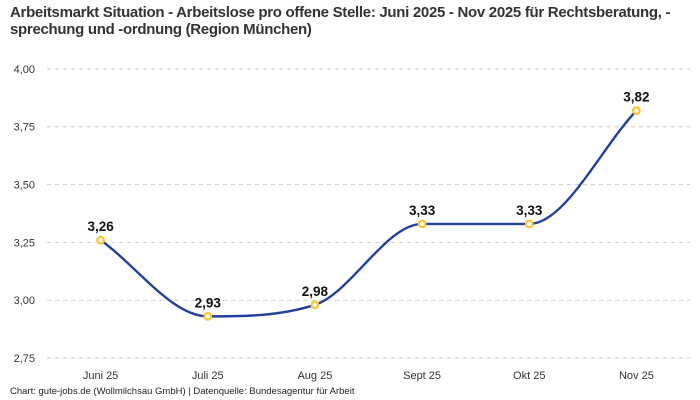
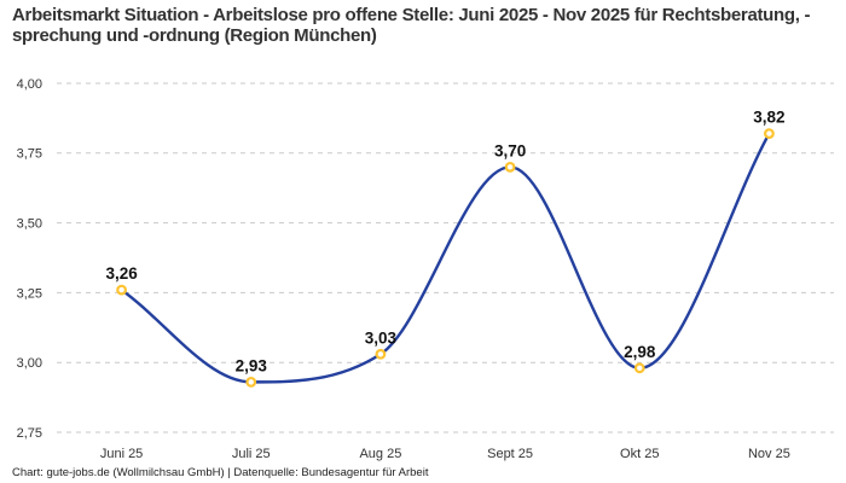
Aug 25: 2,98 -> 3,03
Sept 25: 3,33 -> 3,70
Okt 25: 3,33 -> 2,98
